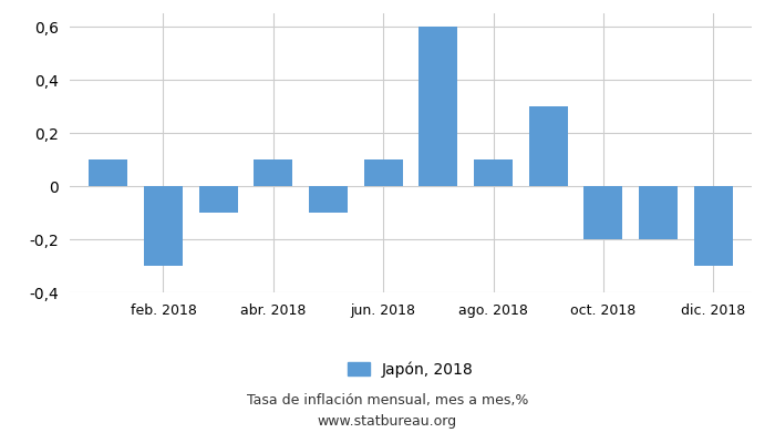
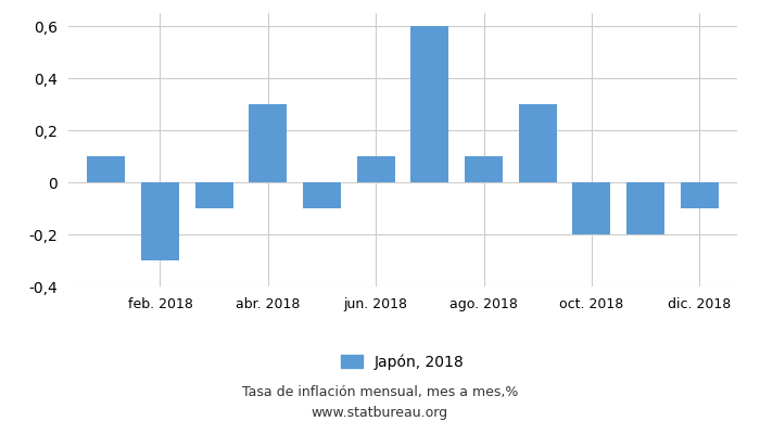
abr. 2018: 0,1 -> 0,3
dic. 2018: -0,3 -> -0,1
